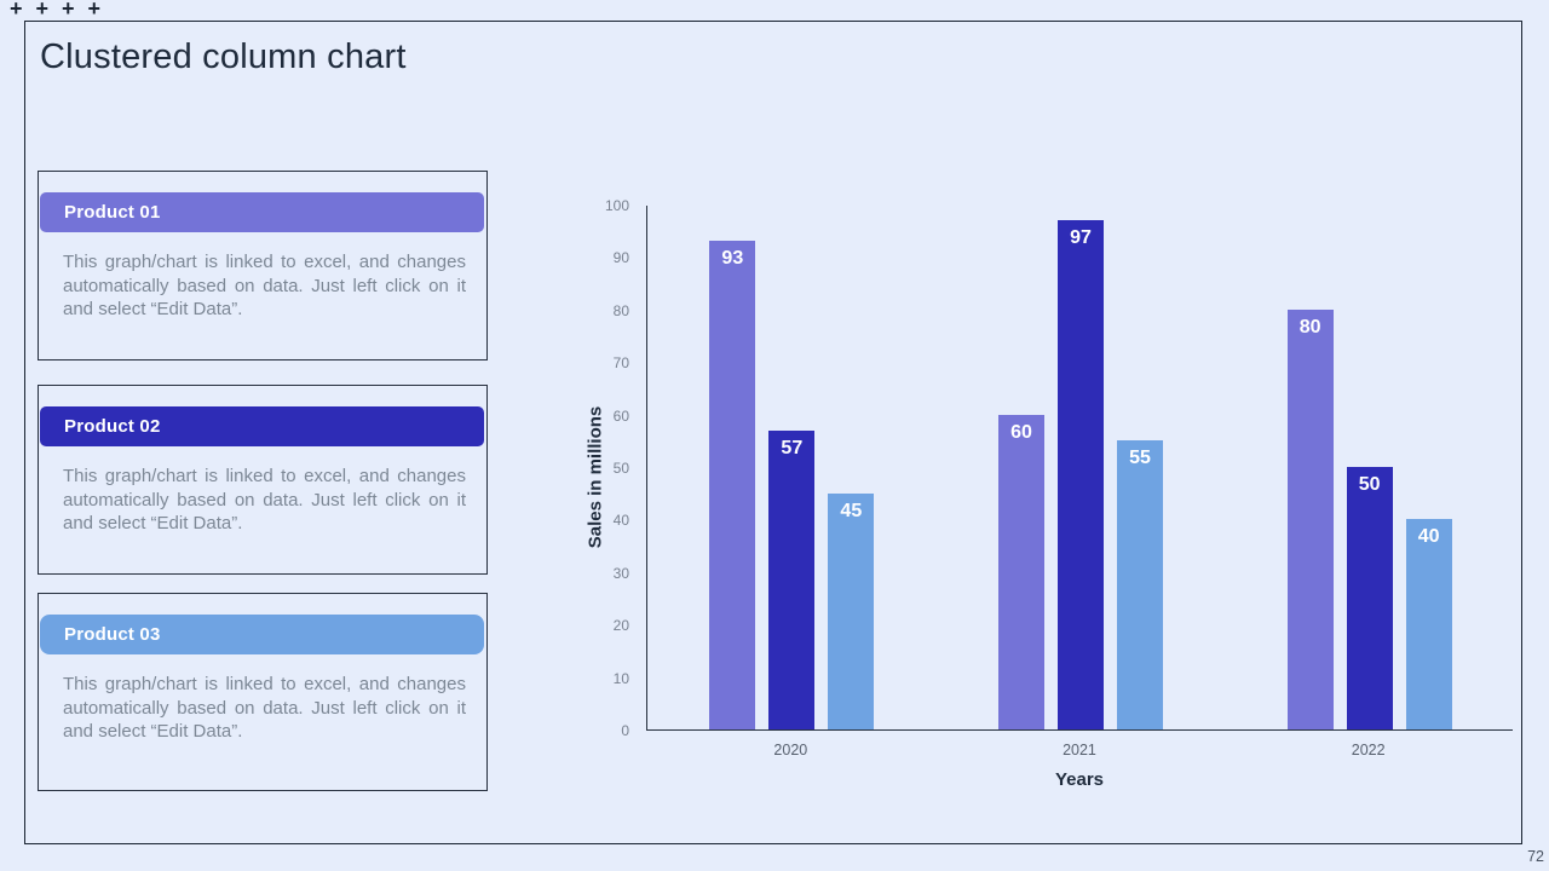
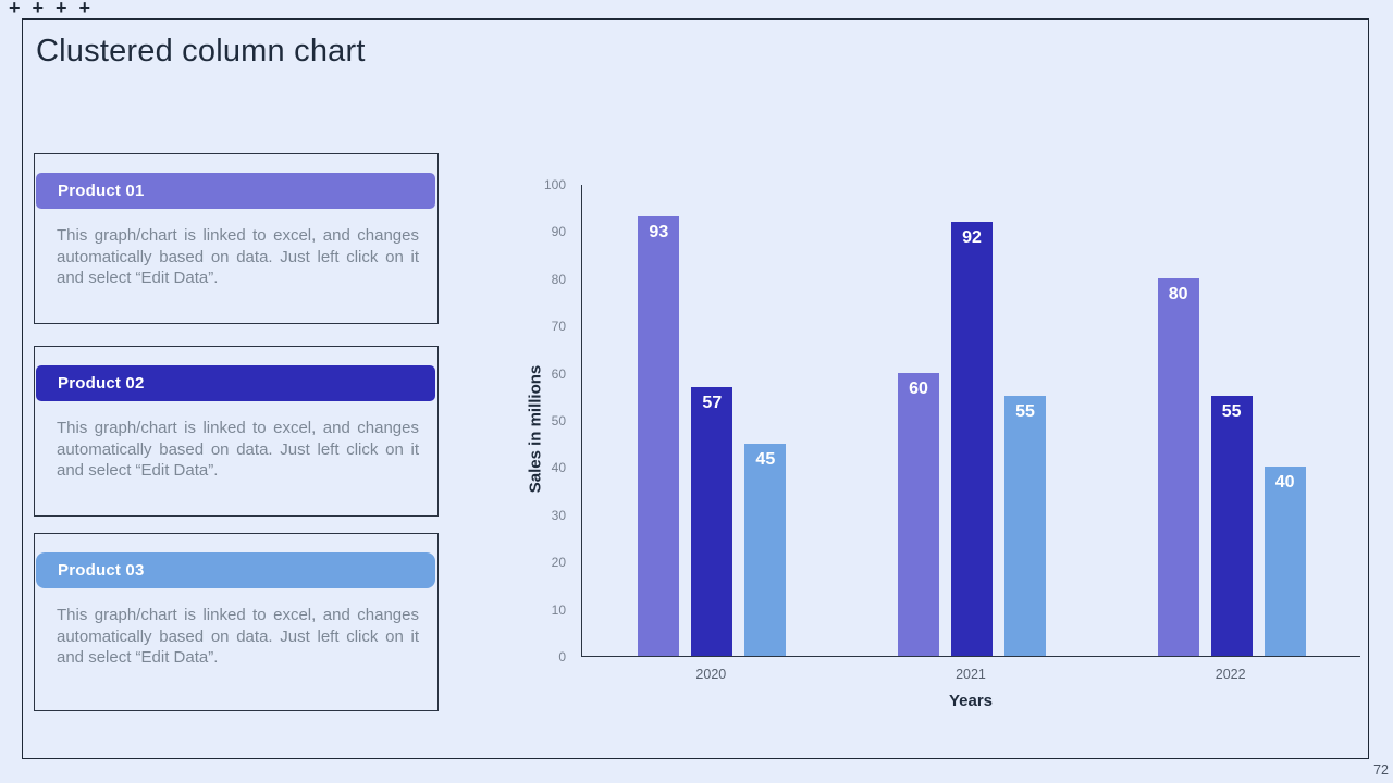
Product 02/2021: 97 -> 92
Product 02/2022: 50 -> 55
